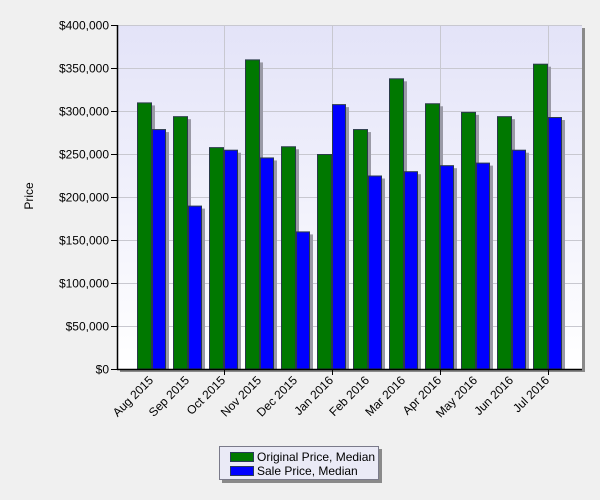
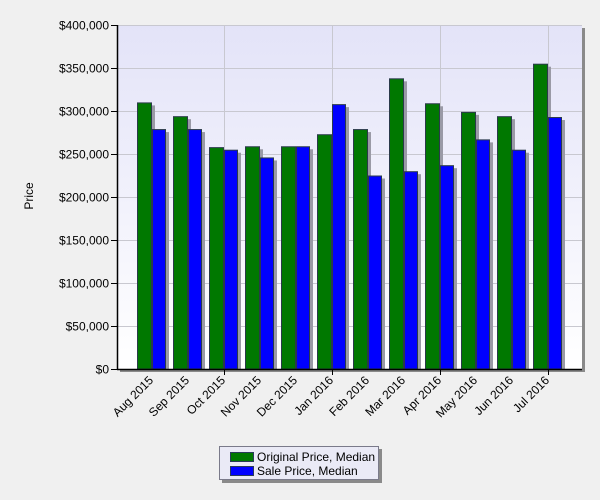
Sale Price, Median/Sep 2015: $190000 -> $280000
Original Price, Median/Nov 2015: $360000 -> $260000
Sale Price, Median/Dec 2015: $160000 -> $260000
Original Price, Median/Jan 2016: $250000 -> $270000
Sale Price, Median/May 2016: $240000 -> $270000
